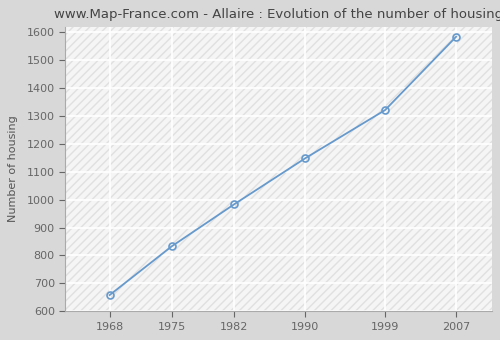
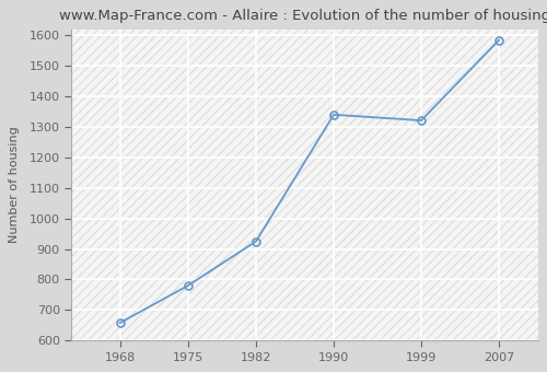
1975: 833 -> 780
1982: 983 -> 925
1990: 1148 -> 1340
